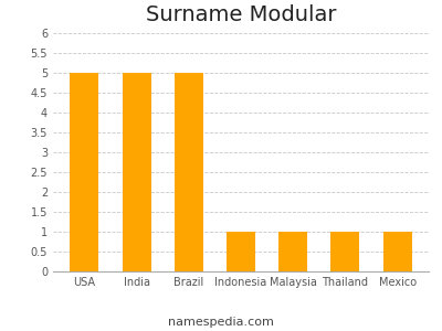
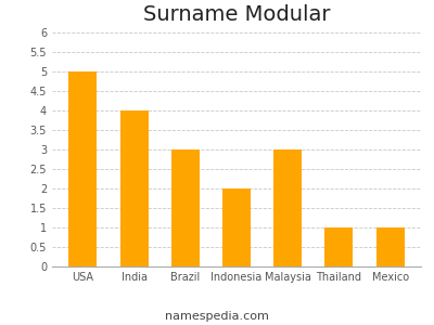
India: 5 -> 4
Brazil: 5 -> 3
Indonesia: 1 -> 2
Malaysia: 1 -> 3
